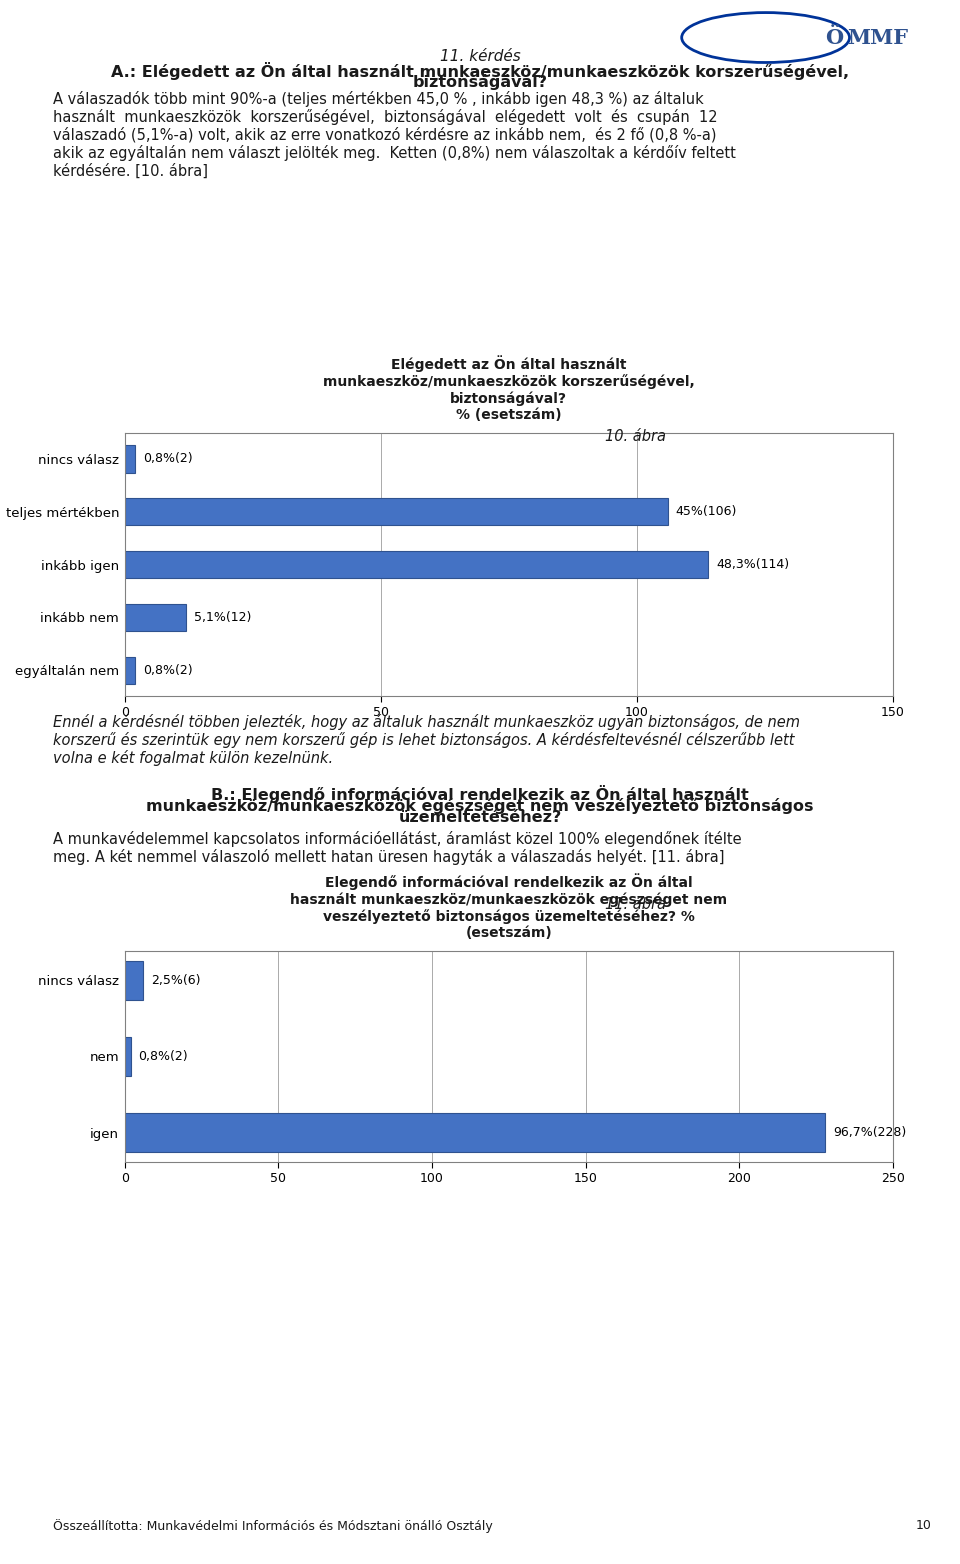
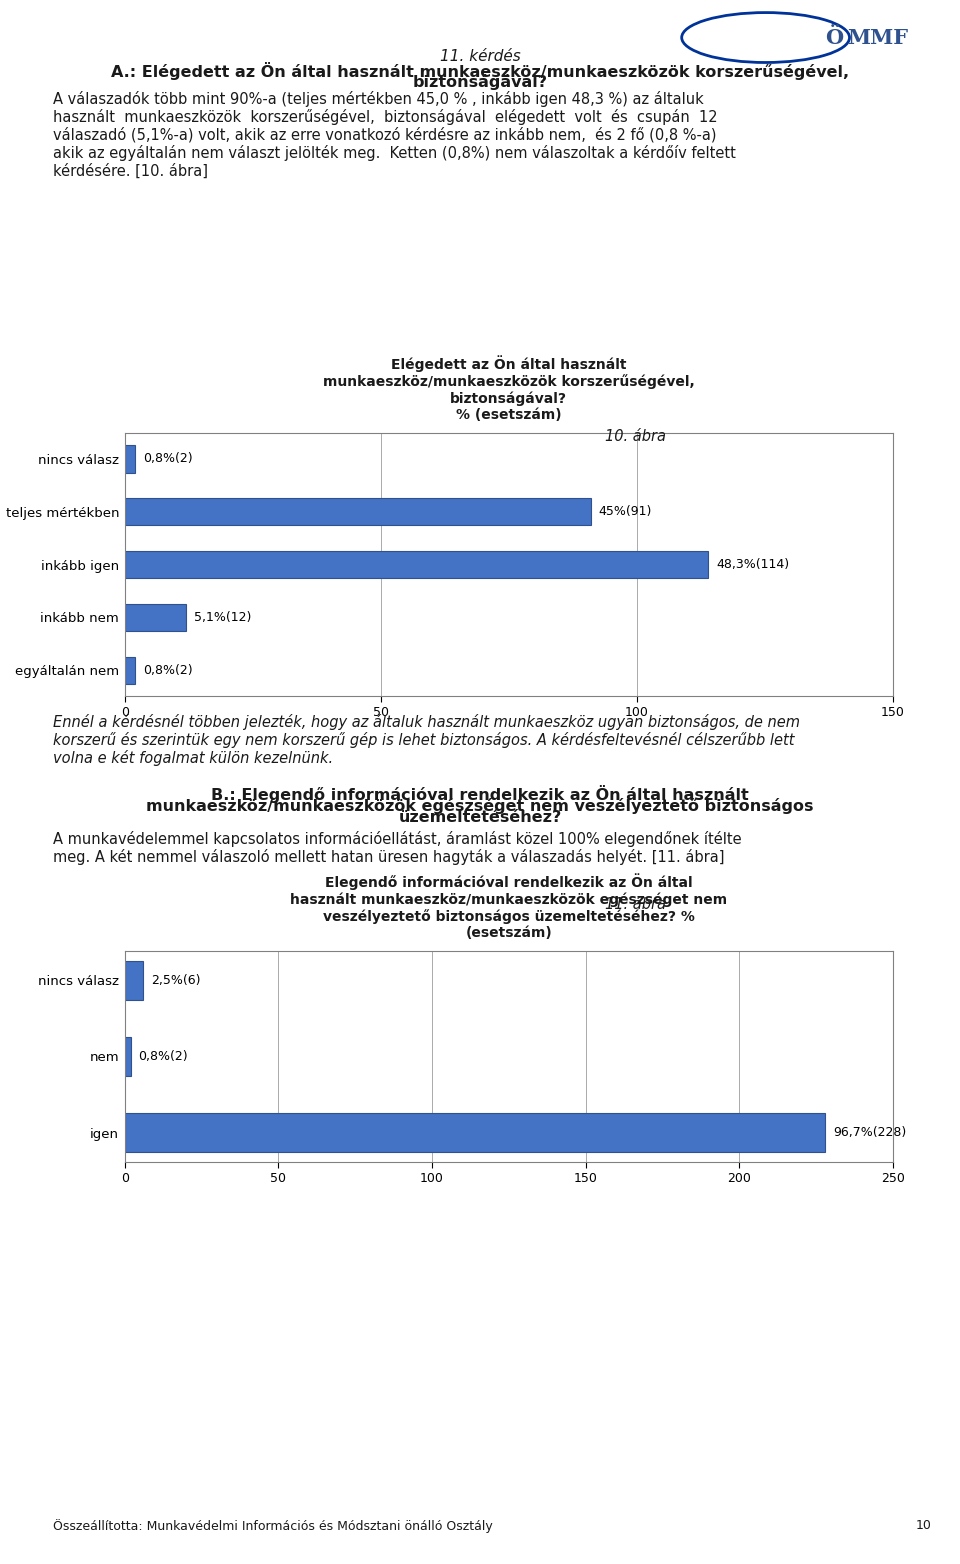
teljes mértékben: 106 -> 91
